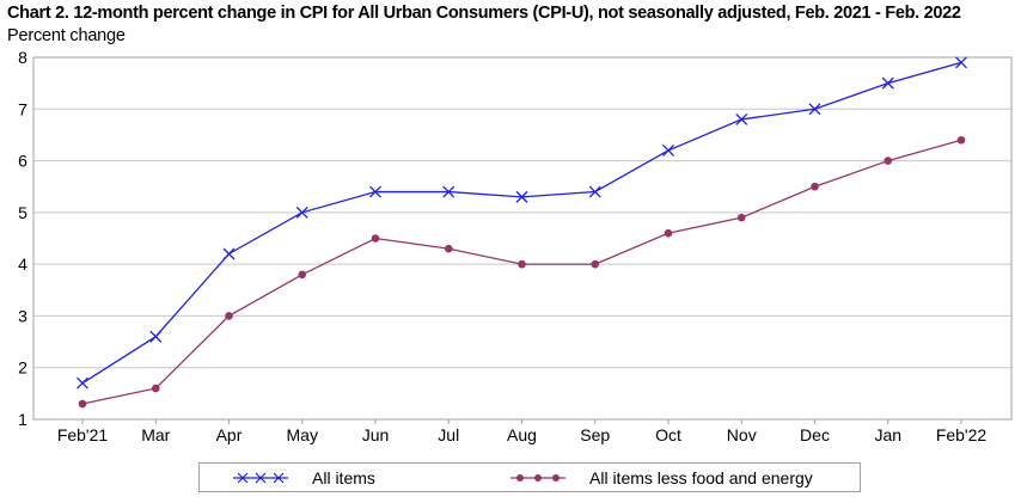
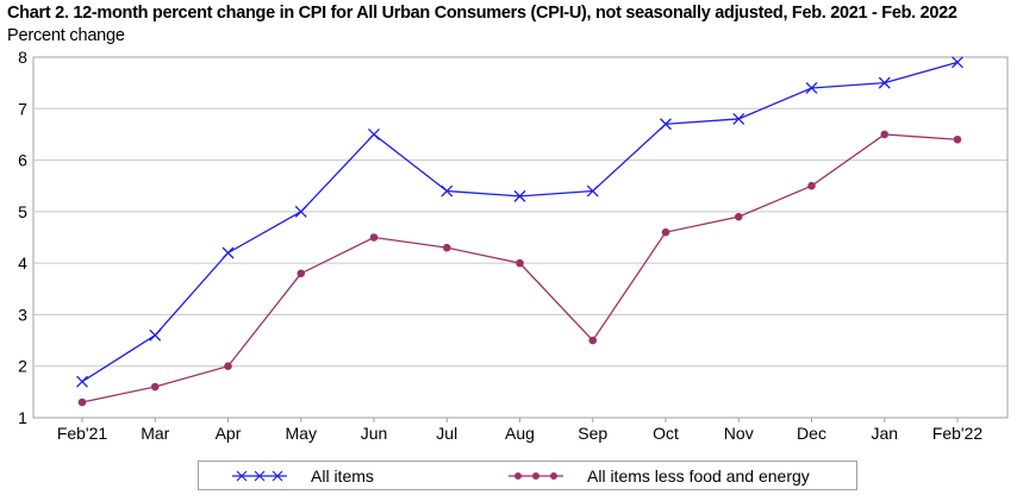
All items less food and energy/Apr: 3.0 -> 2.0
All items/Jun: 5.4 -> 6.5
All items less food and energy/Sep: 4.0 -> 2.5
All items/Oct: 6.2 -> 6.7
All items/Dec: 7.0 -> 7.4
All items less food and energy/Jan: 6.0 -> 6.5
